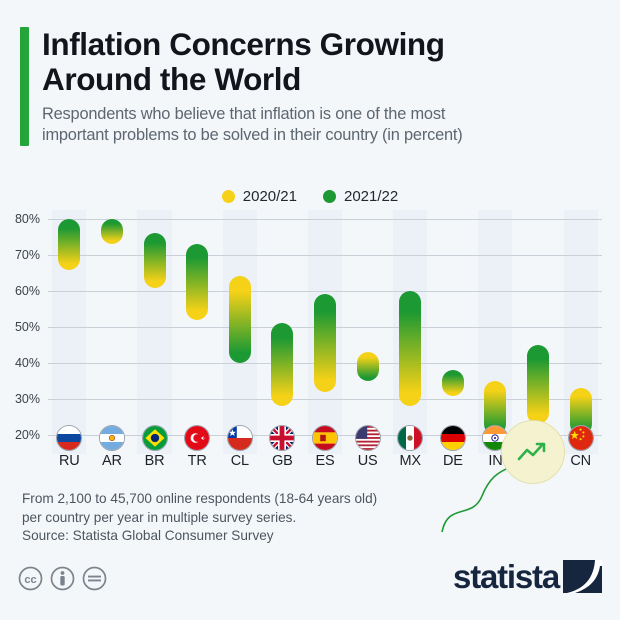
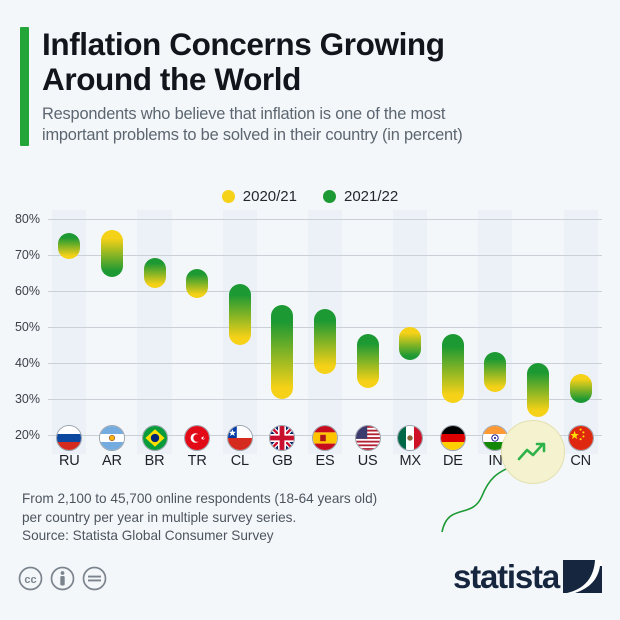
2020/21/RU: 69% -> 72%
2021/22/RU: 77% -> 73%
2020/21/AR: 76% -> 74%
2021/22/AR: 77% -> 67%
2021/22/BR: 73% -> 66%
2020/21/TR: 55% -> 61%
2021/22/TR: 70% -> 63%
2020/21/CL: 61% -> 48%
2021/22/CL: 43% -> 59%
2020/21/GB: 31% -> 33%
2021/22/GB: 48% -> 53%
2020/21/ES: 35% -> 40%
2021/22/ES: 56% -> 52%
2020/21/US: 40% -> 36%
2021/22/US: 38% -> 45%
2020/21/MX: 31% -> 47%
2021/22/MX: 57% -> 44%
2020/21/DE: 34% -> 32%
2021/22/DE: 35% -> 45%
2020/21/IN: 32% -> 35%
2021/22/IN: 23% -> 40%
2020/21/IT: 26% -> 28%
2021/22/IT: 42% -> 37%
2020/21/CN: 30% -> 34%
2021/22/CN: 23% -> 32%
